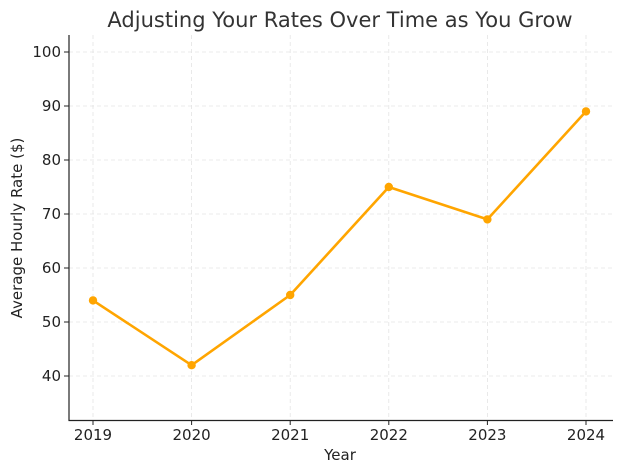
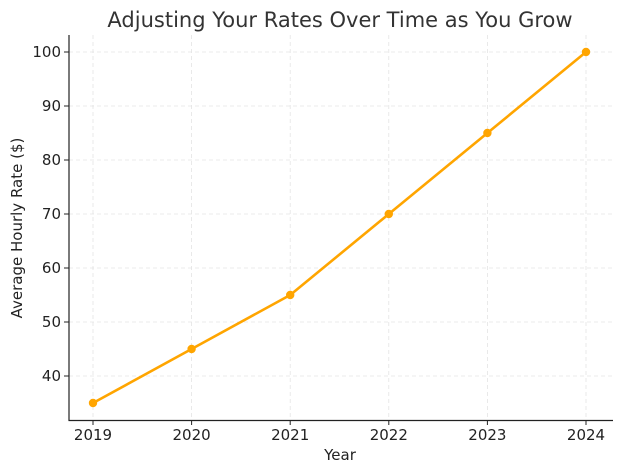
2019: 54 -> 35
2020: 42 -> 45
2022: 75 -> 70
2023: 69 -> 85
2024: 89 -> 100
